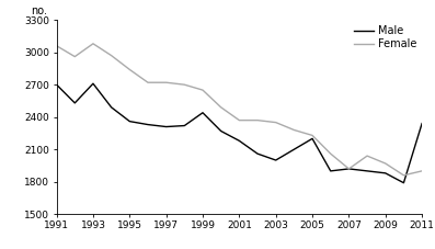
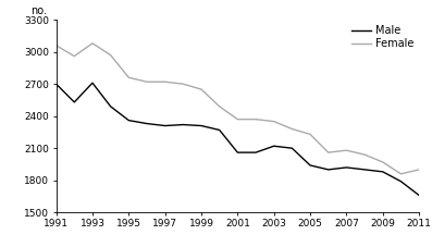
Female/1995: 2840 -> 2760
Male/1999: 2440 -> 2310
Male/2001: 2180 -> 2060
Male/2003: 2000 -> 2120
Male/2005: 2200 -> 1940
Female/2007: 1920 -> 2080
Male/2011: 2340 -> 1660
